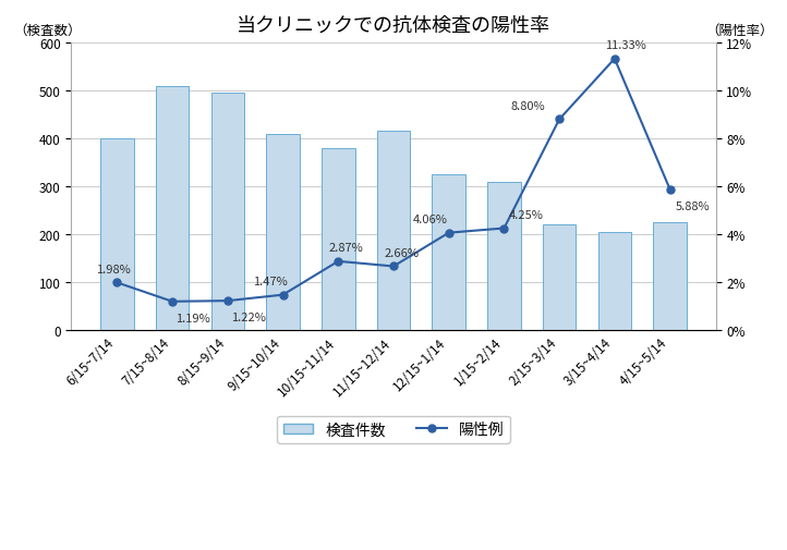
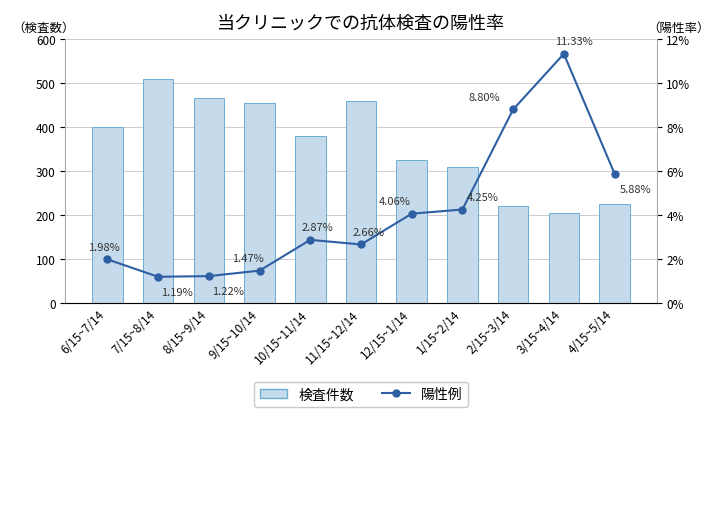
検査件数/8/15~9/14: 495 -> 465
検査件数/9/15~10/14: 410 -> 455
検査件数/11/15~12/14: 415 -> 460
